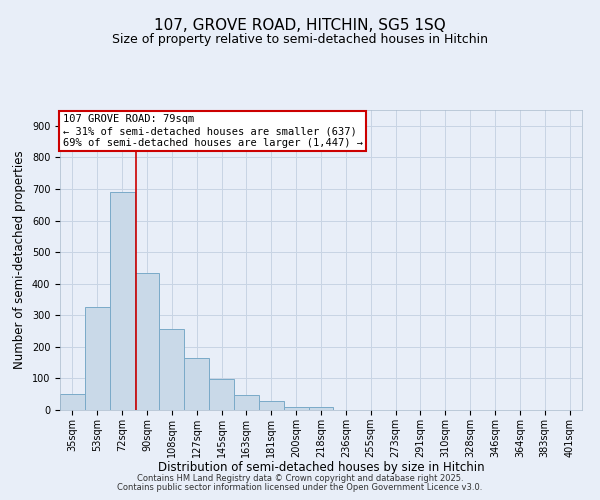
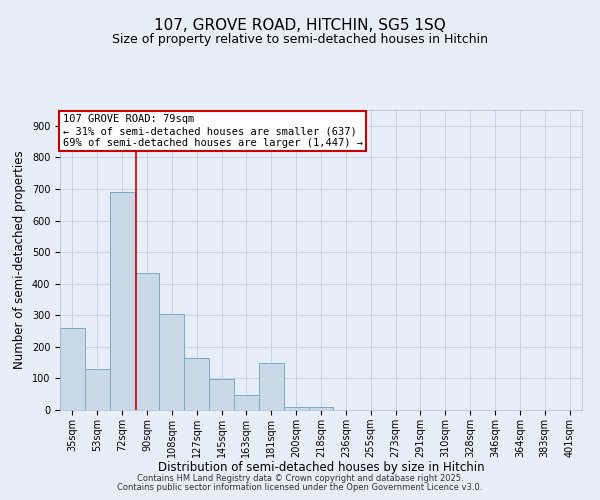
35sqm: 50 -> 260
53sqm: 325 -> 130
108sqm: 258 -> 305
181sqm: 30 -> 150
